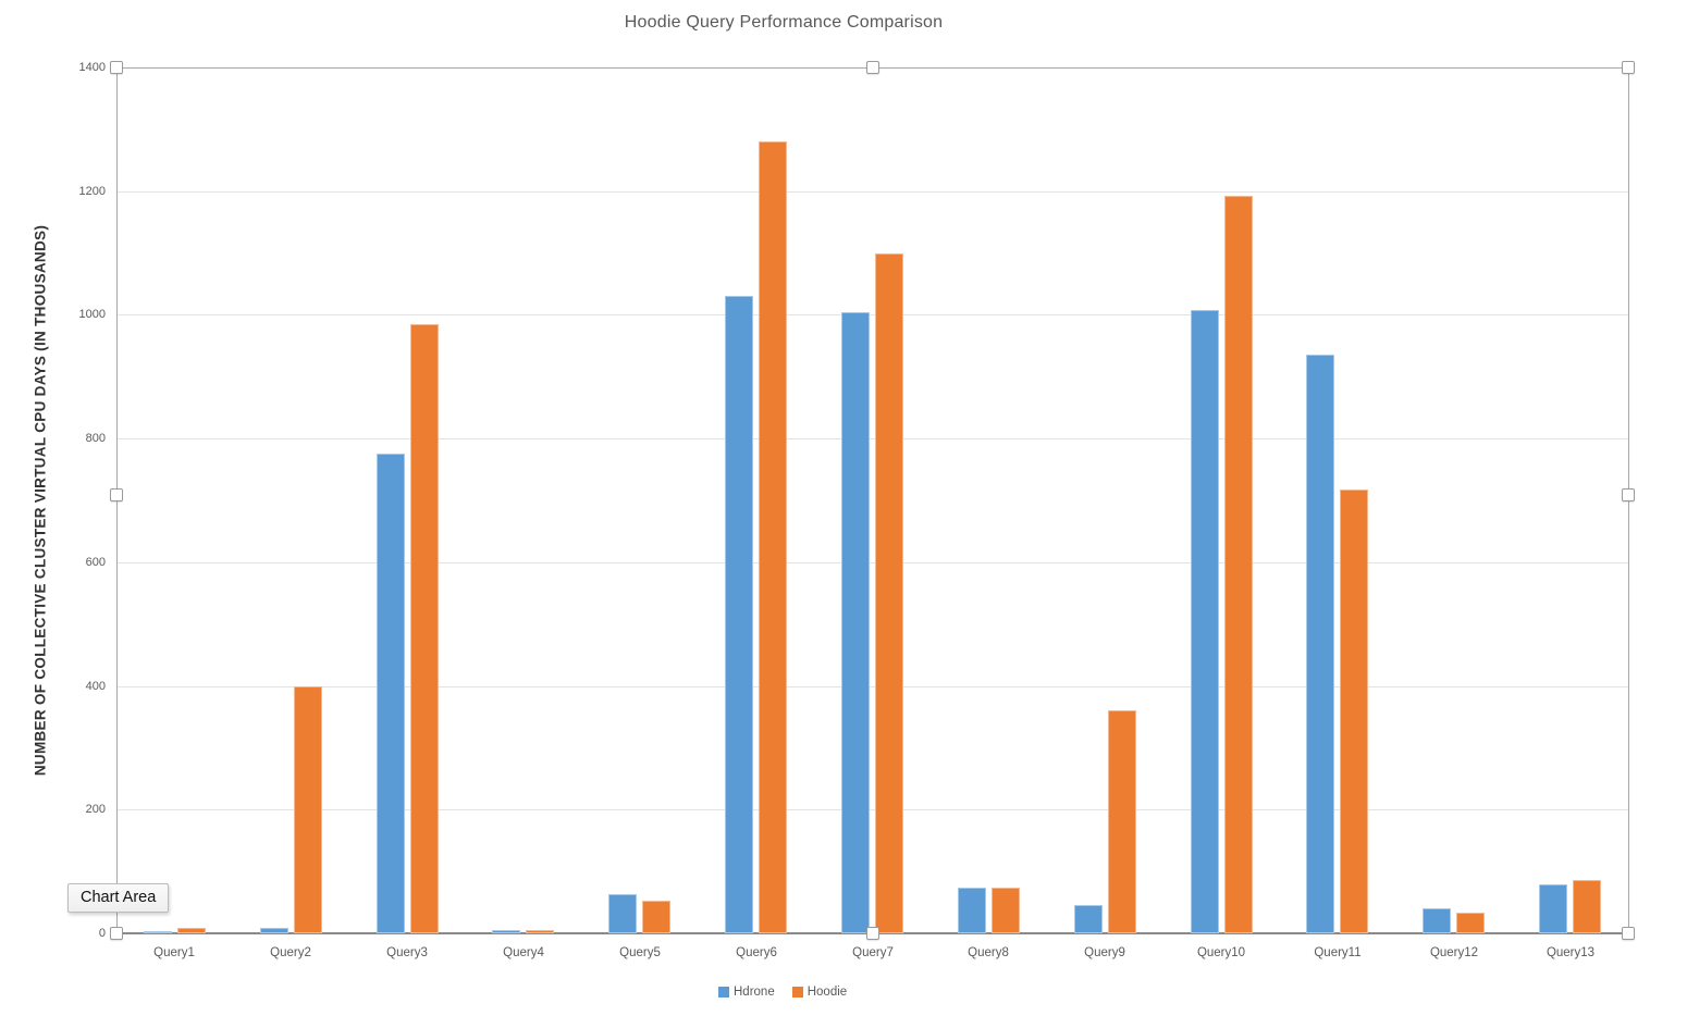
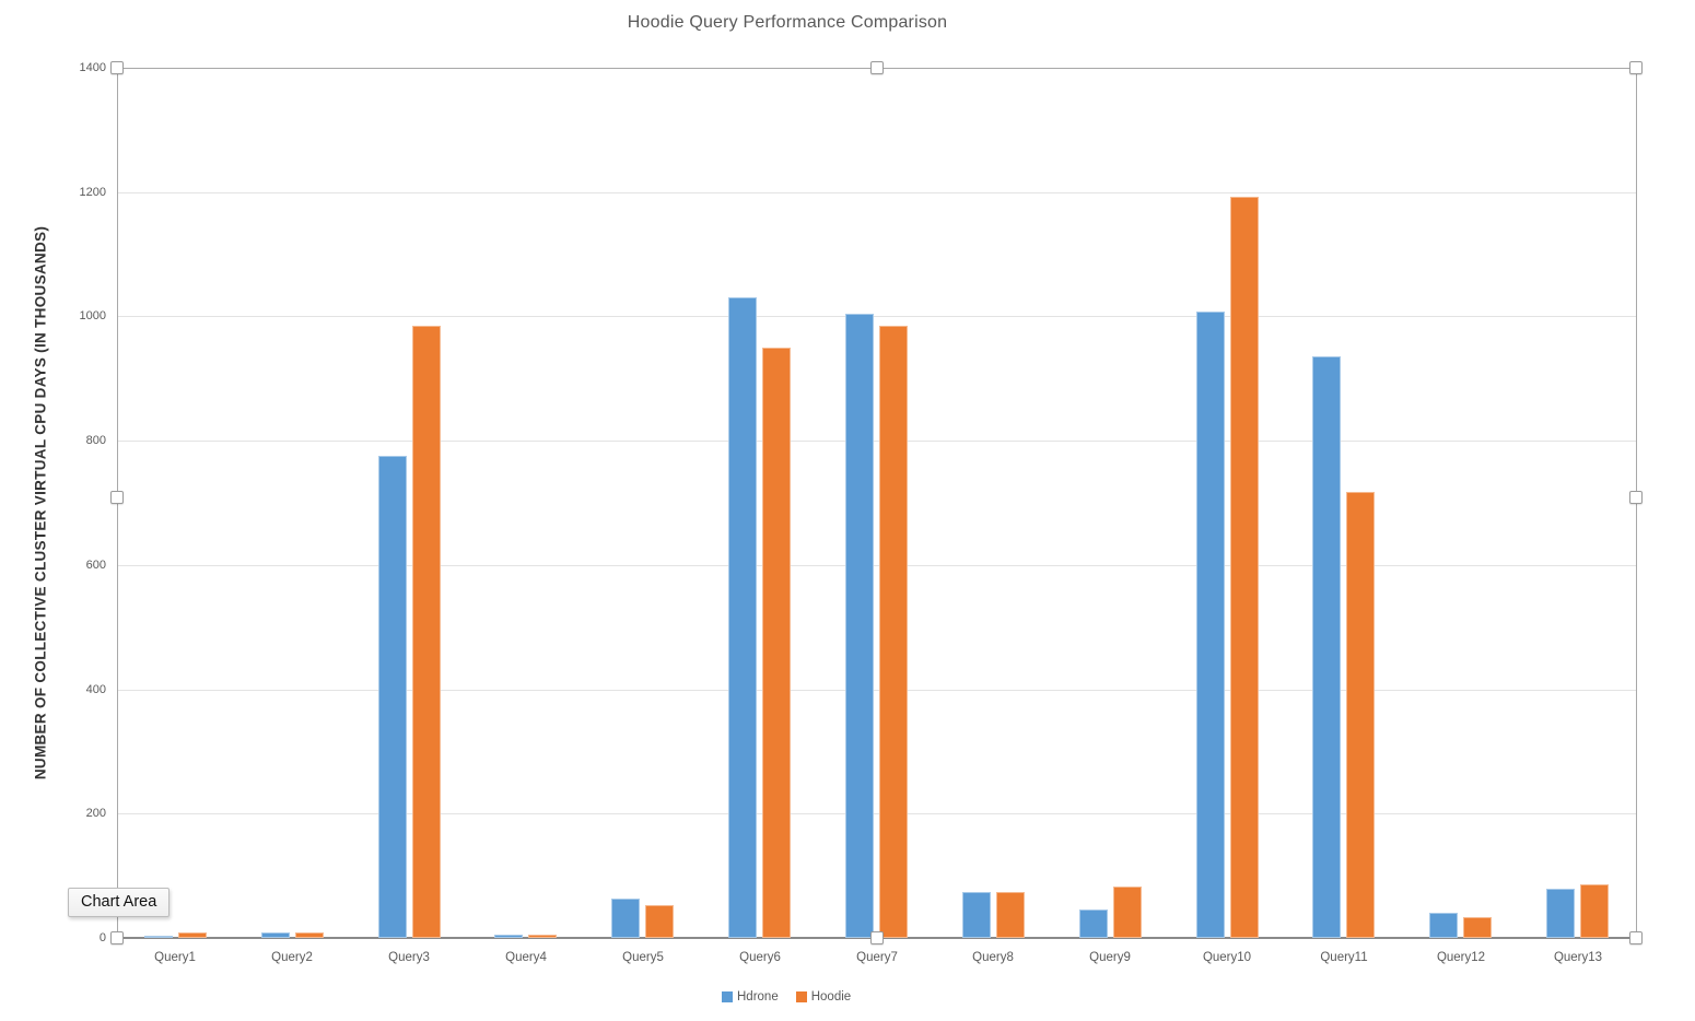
Hoodie/Query2: 400 -> 10
Hoodie/Query6: 1280 -> 950
Hoodie/Query7: 1100 -> 980
Hoodie/Query9: 360 -> 80
